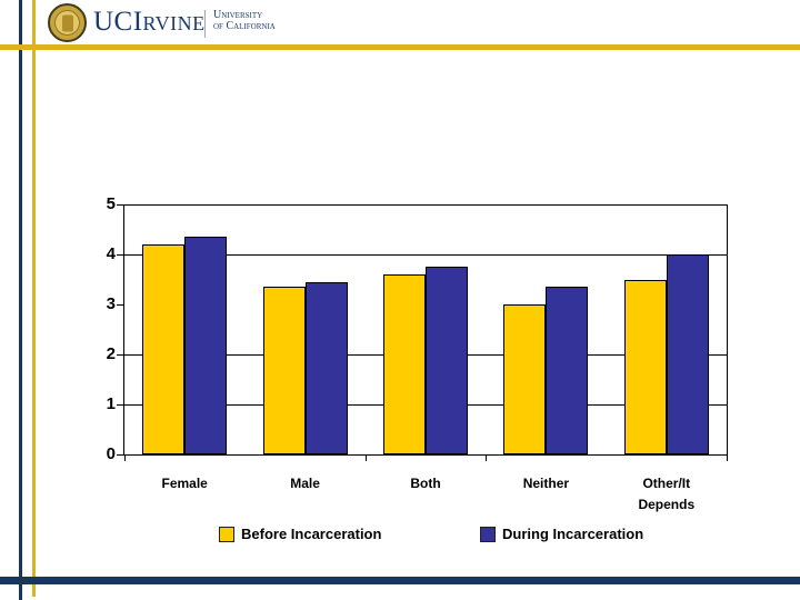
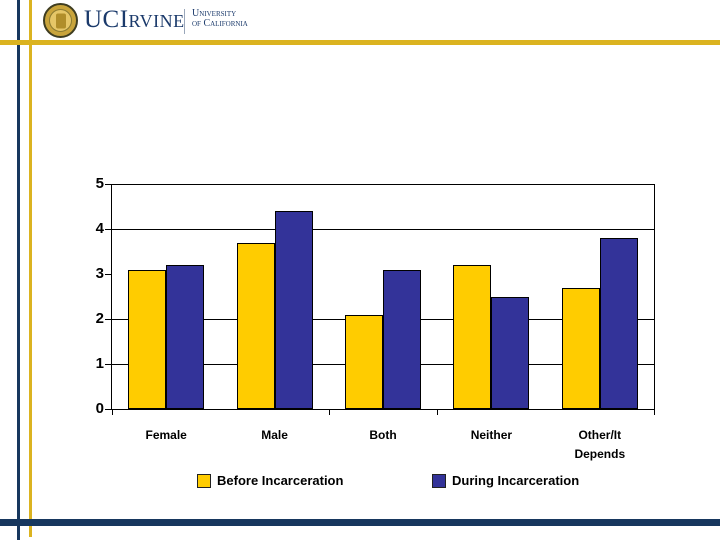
Before Incarceration/Female: 4.2 -> 3.1
During Incarceration/Female: 4.3 -> 3.2
Before Incarceration/Male: 3.4 -> 3.7
During Incarceration/Male: 3.5 -> 4.4
Before Incarceration/Both: 3.6 -> 2.1
During Incarceration/Both: 3.8 -> 3.1
Before Incarceration/Neither: 3.0 -> 3.2
During Incarceration/Neither: 3.4 -> 2.5
Before Incarceration/Other/It Depends: 3.5 -> 2.7
During Incarceration/Other/It Depends: 4.0 -> 3.8
